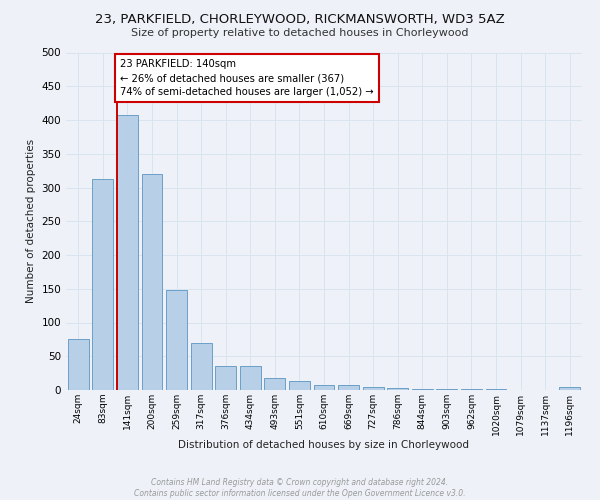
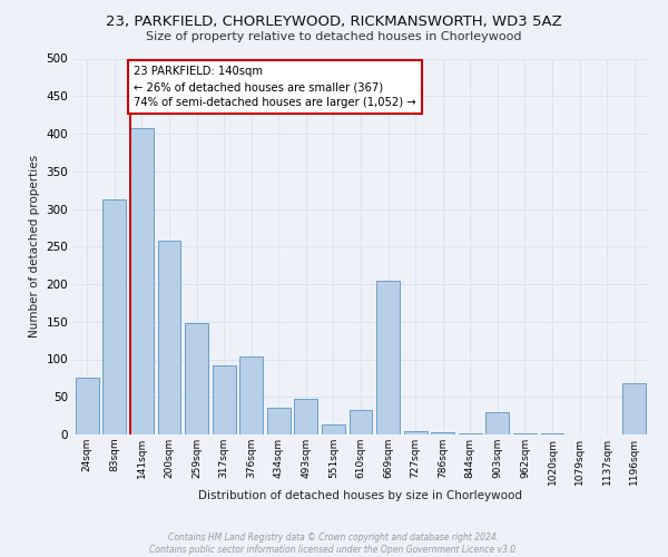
200sqm: 320 -> 258
317sqm: 70 -> 92
376sqm: 35 -> 104
493sqm: 18 -> 48
610sqm: 7 -> 32
669sqm: 7 -> 204
903sqm: 1 -> 30
1196sqm: 5 -> 68
